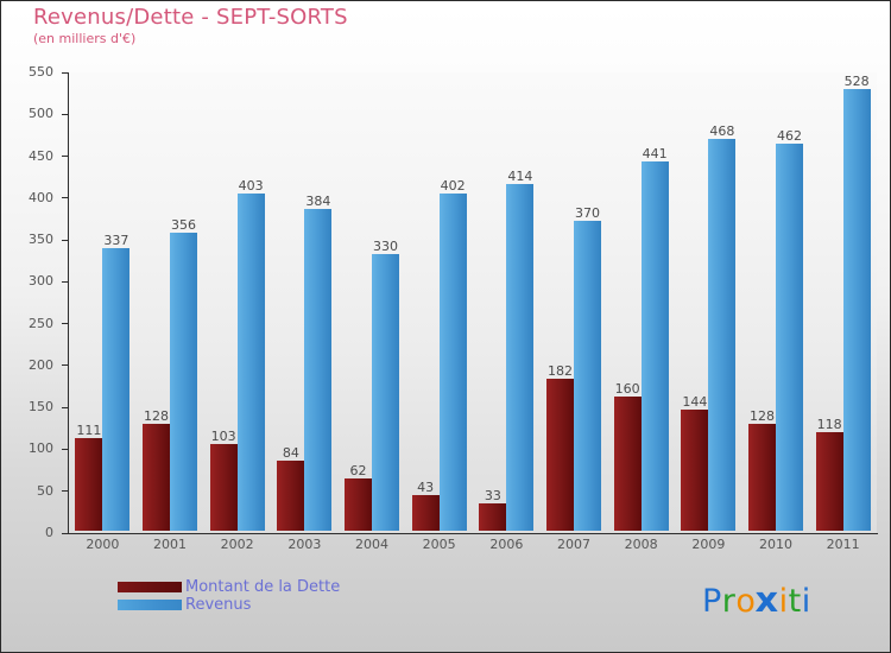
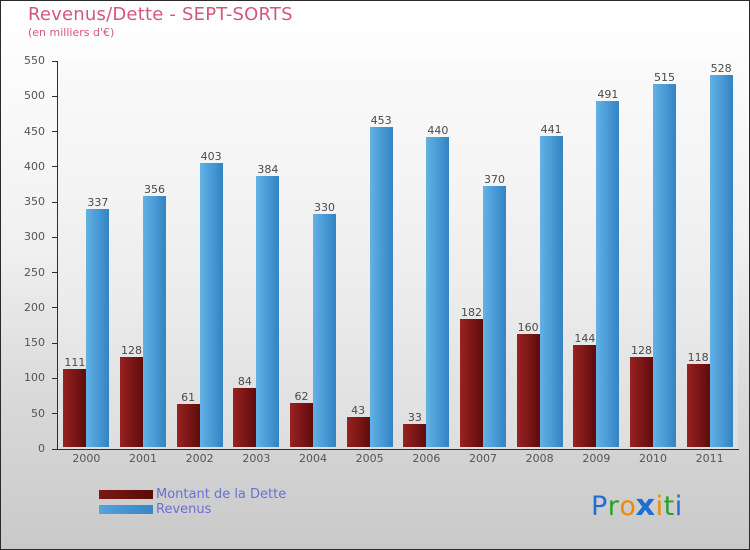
Montant de la Dette/2002: 103 -> 61
Revenus/2005: 402 -> 453
Revenus/2006: 414 -> 440
Revenus/2009: 468 -> 491
Revenus/2010: 462 -> 515
